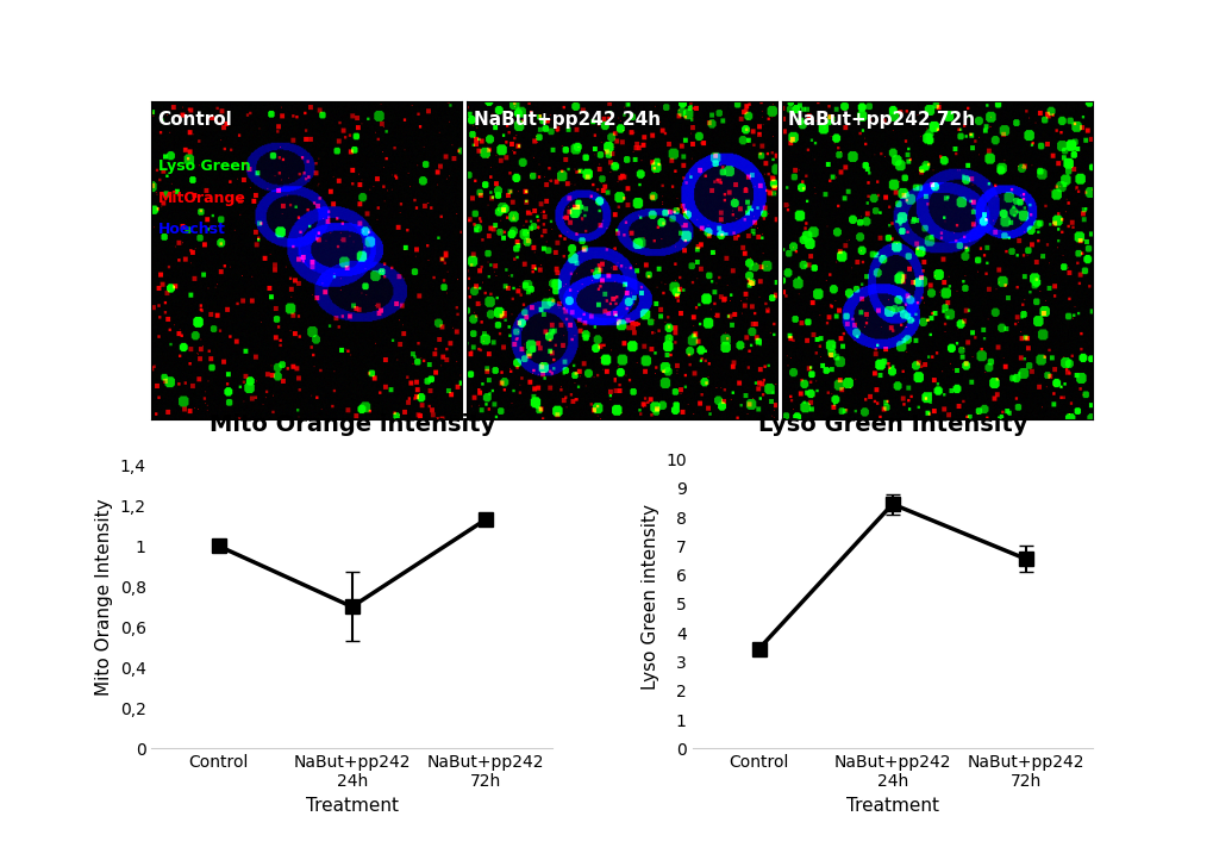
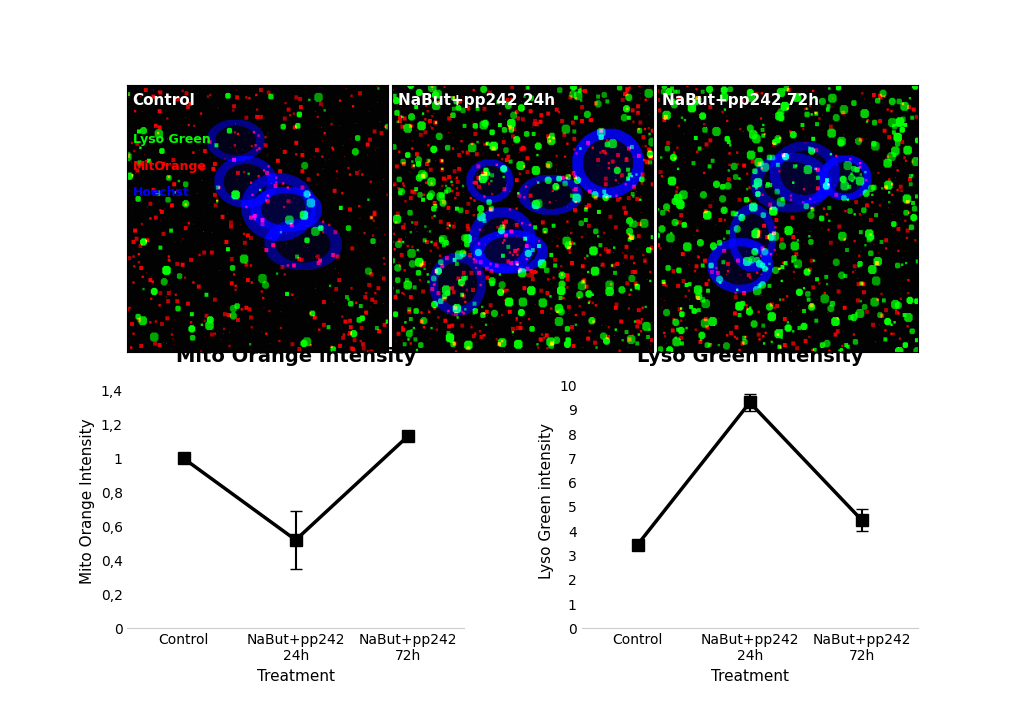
Mito Orange intensity/NaBut+pp242 24h: 0,70 -> 0,52
Lyso Green Intensity/NaBut+pp242 24h: 8.45 -> 9.30
Lyso Green Intensity/NaBut+pp242 72h: 6.55 -> 4.45
